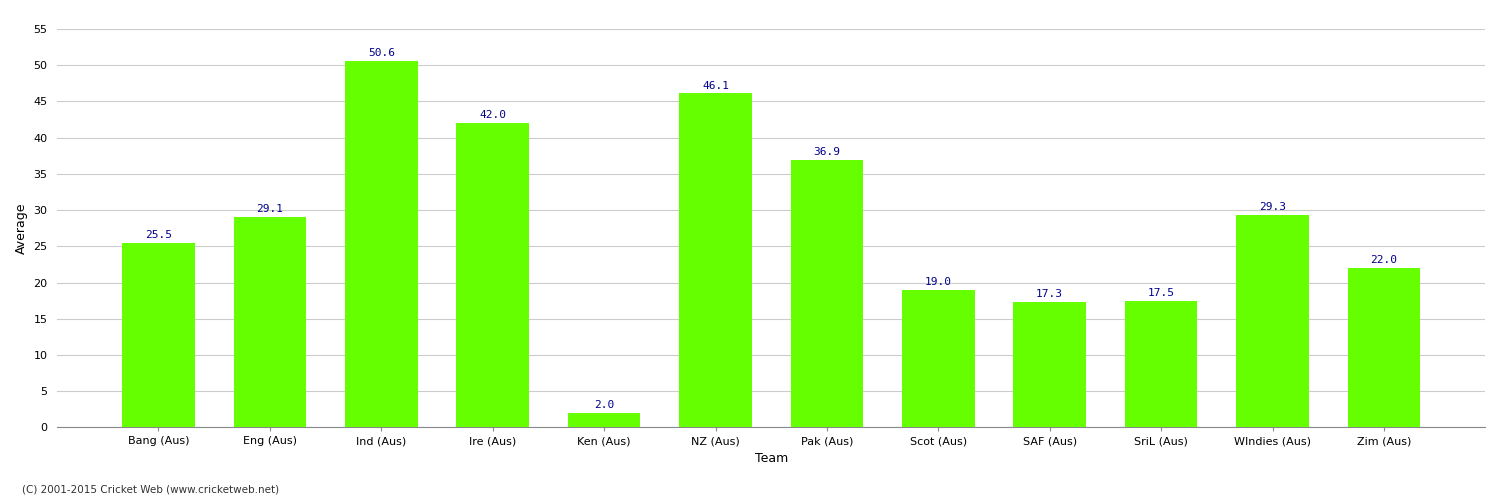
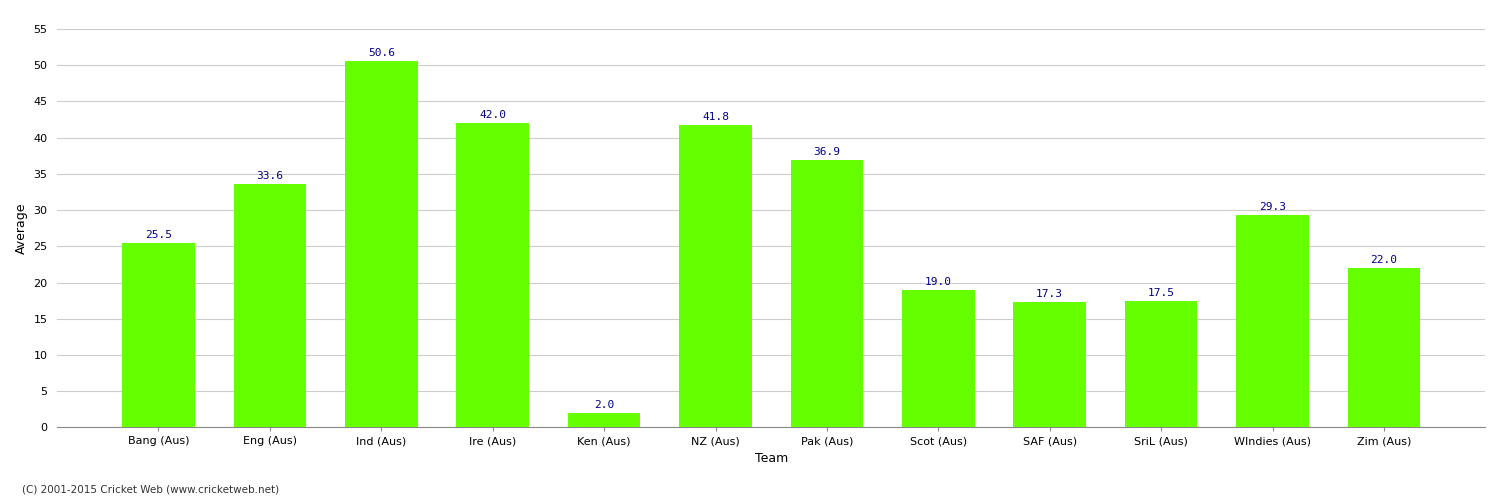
Eng (Aus): 29.1 -> 33.6
NZ (Aus): 46.1 -> 41.8
